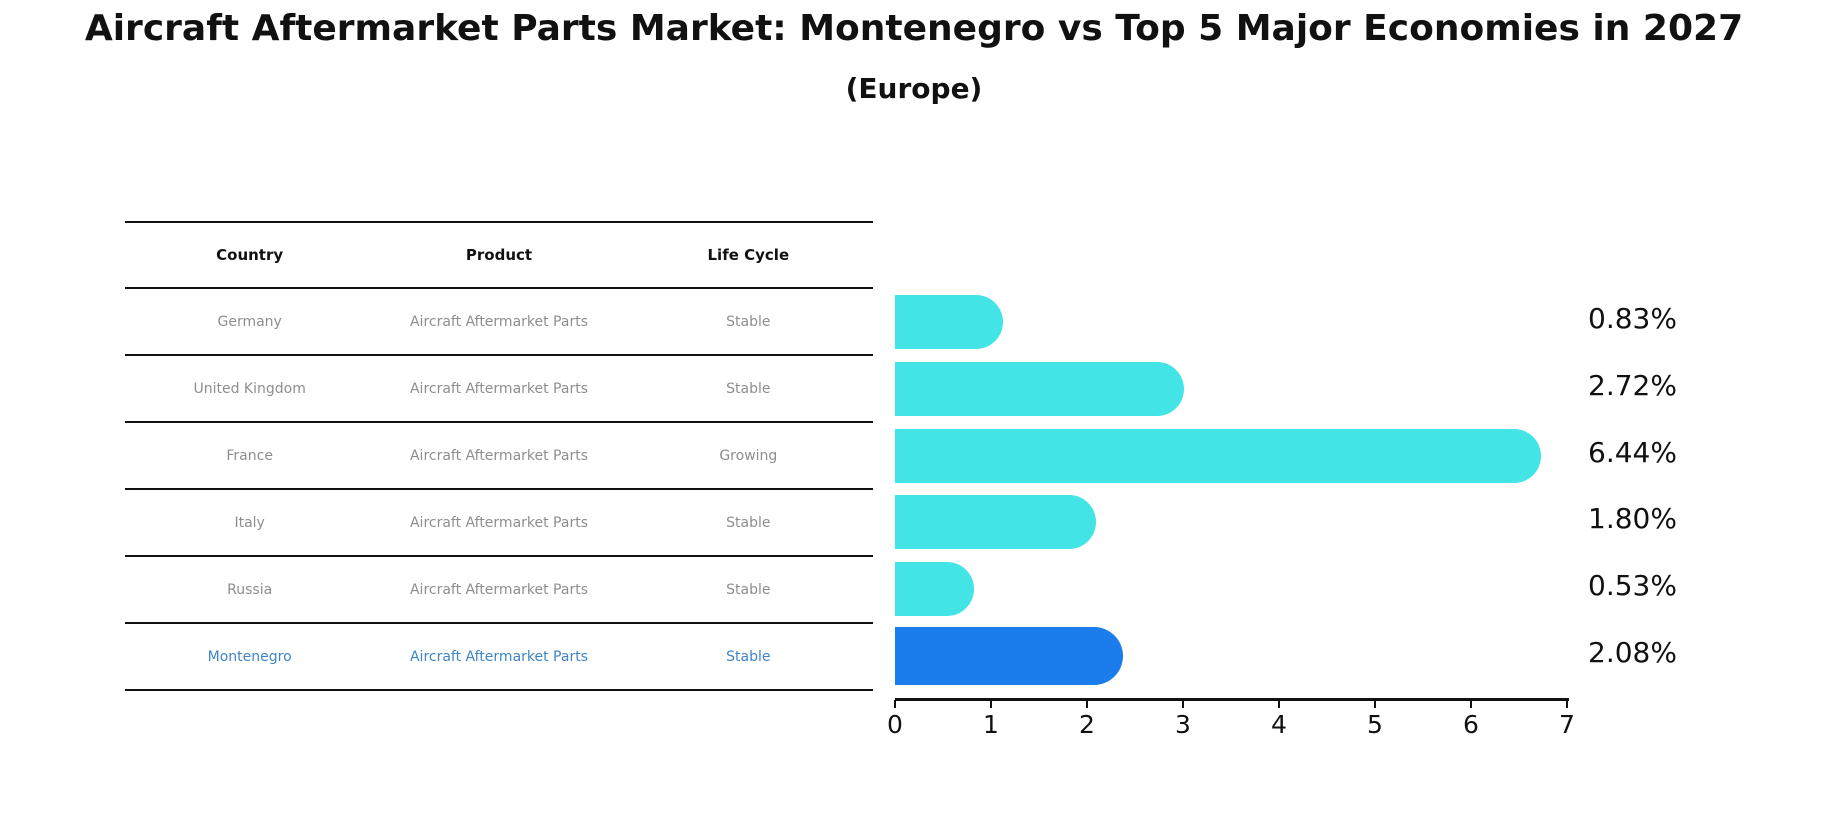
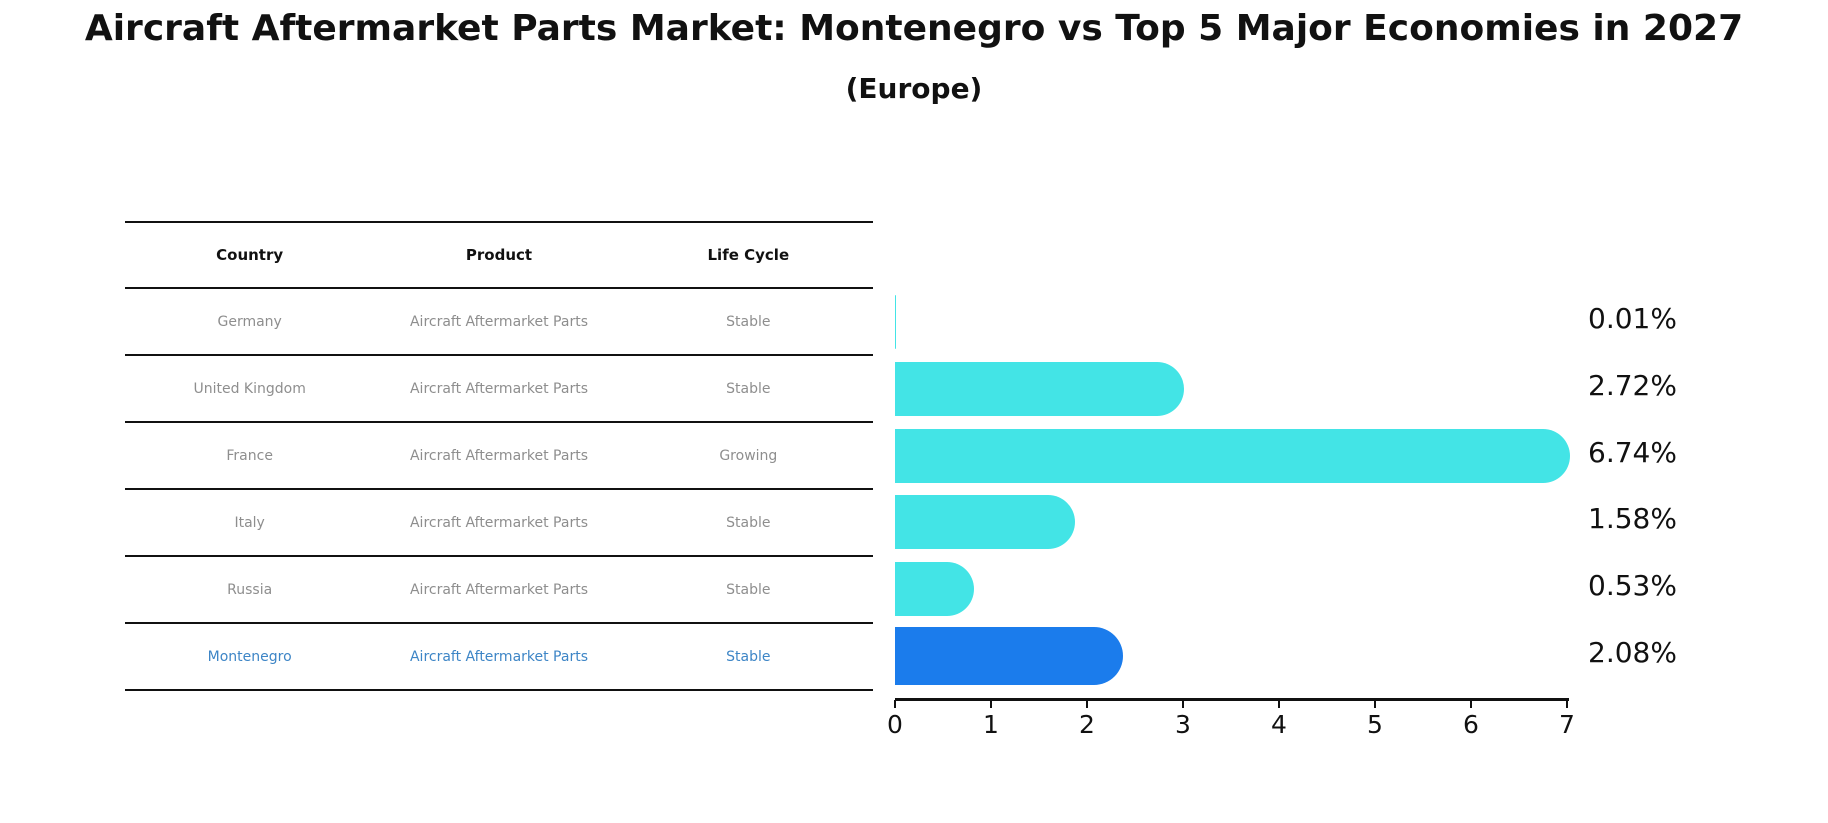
Germany: 0.83% -> 0.01%
France: 6.44% -> 6.74%
Italy: 1.80% -> 1.58%
